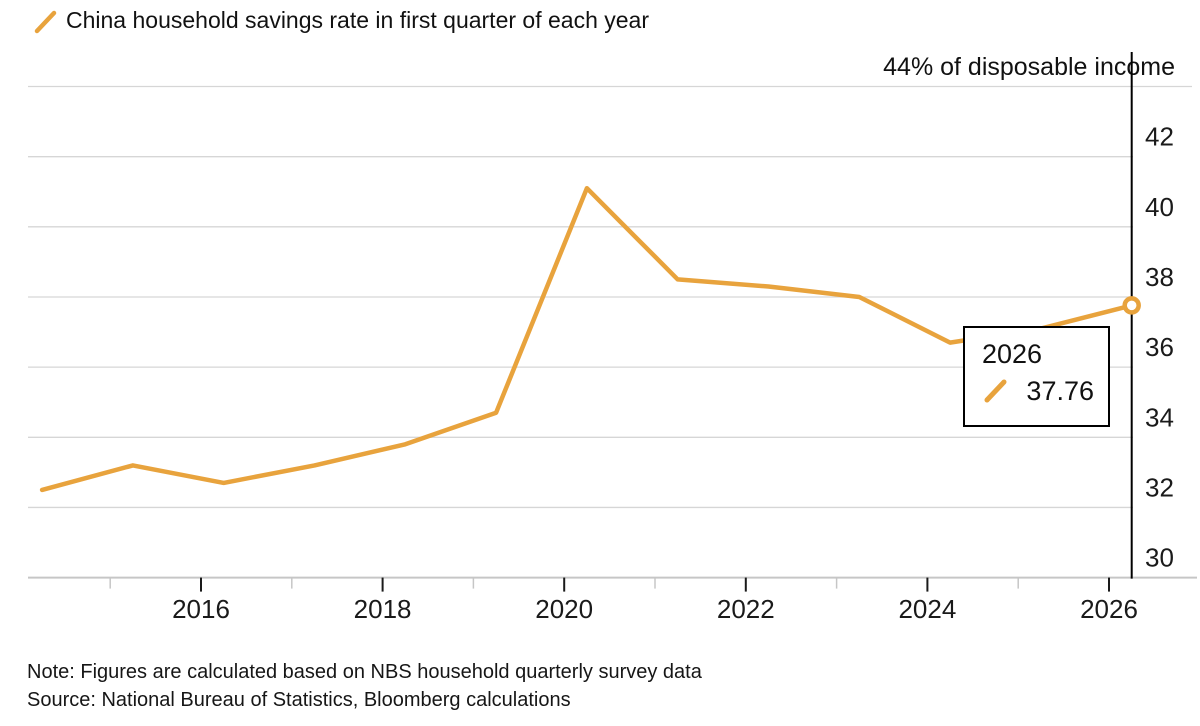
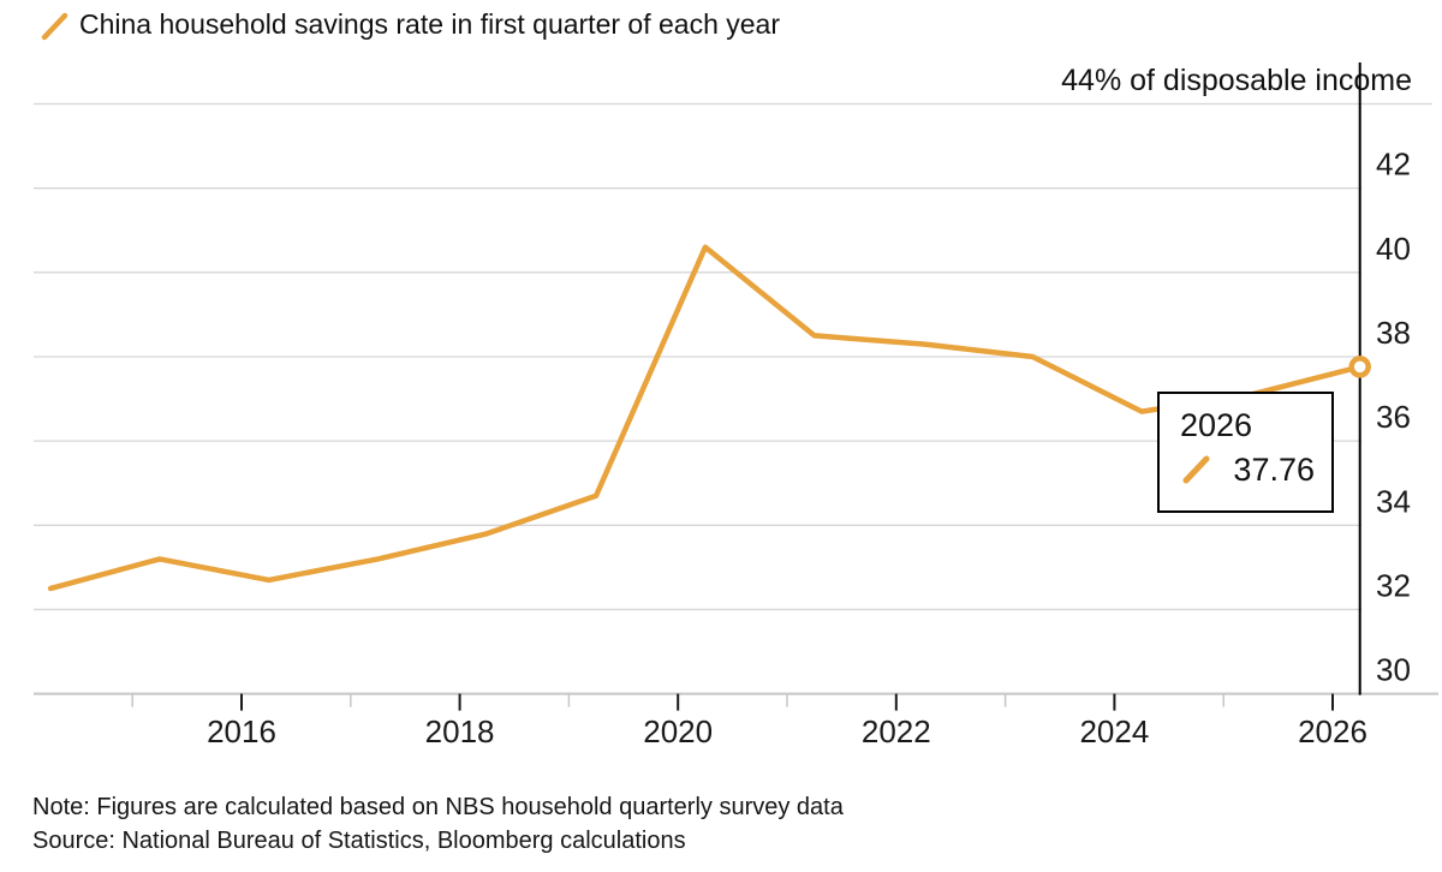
2020: 41.1 -> 40.6
